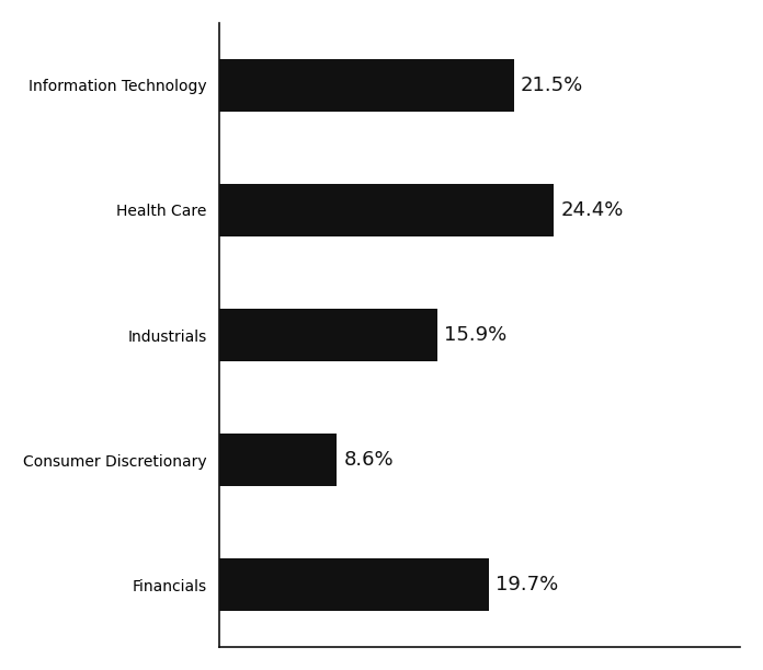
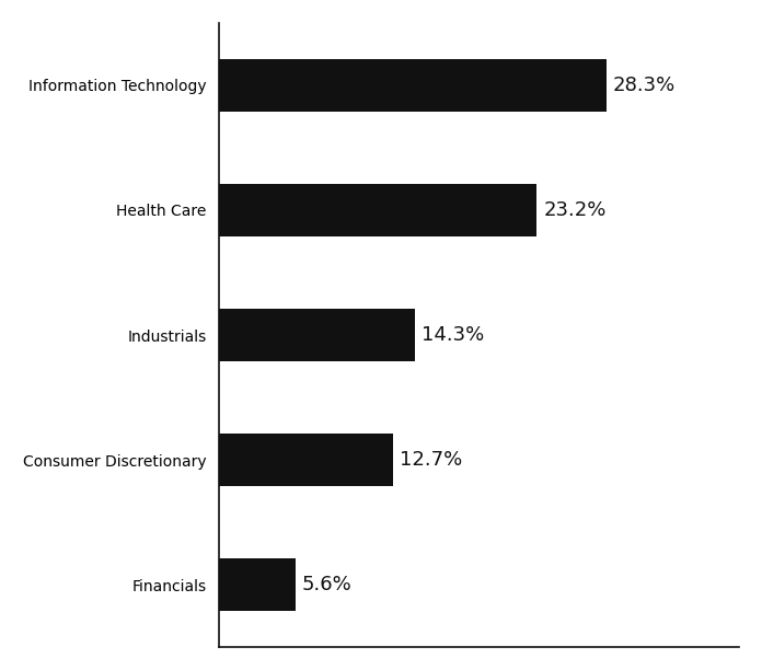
Information Technology: 21.5% -> 28.3%
Health Care: 24.4% -> 23.2%
Industrials: 15.9% -> 14.3%
Consumer Discretionary: 8.6% -> 12.7%
Financials: 19.7% -> 5.6%
